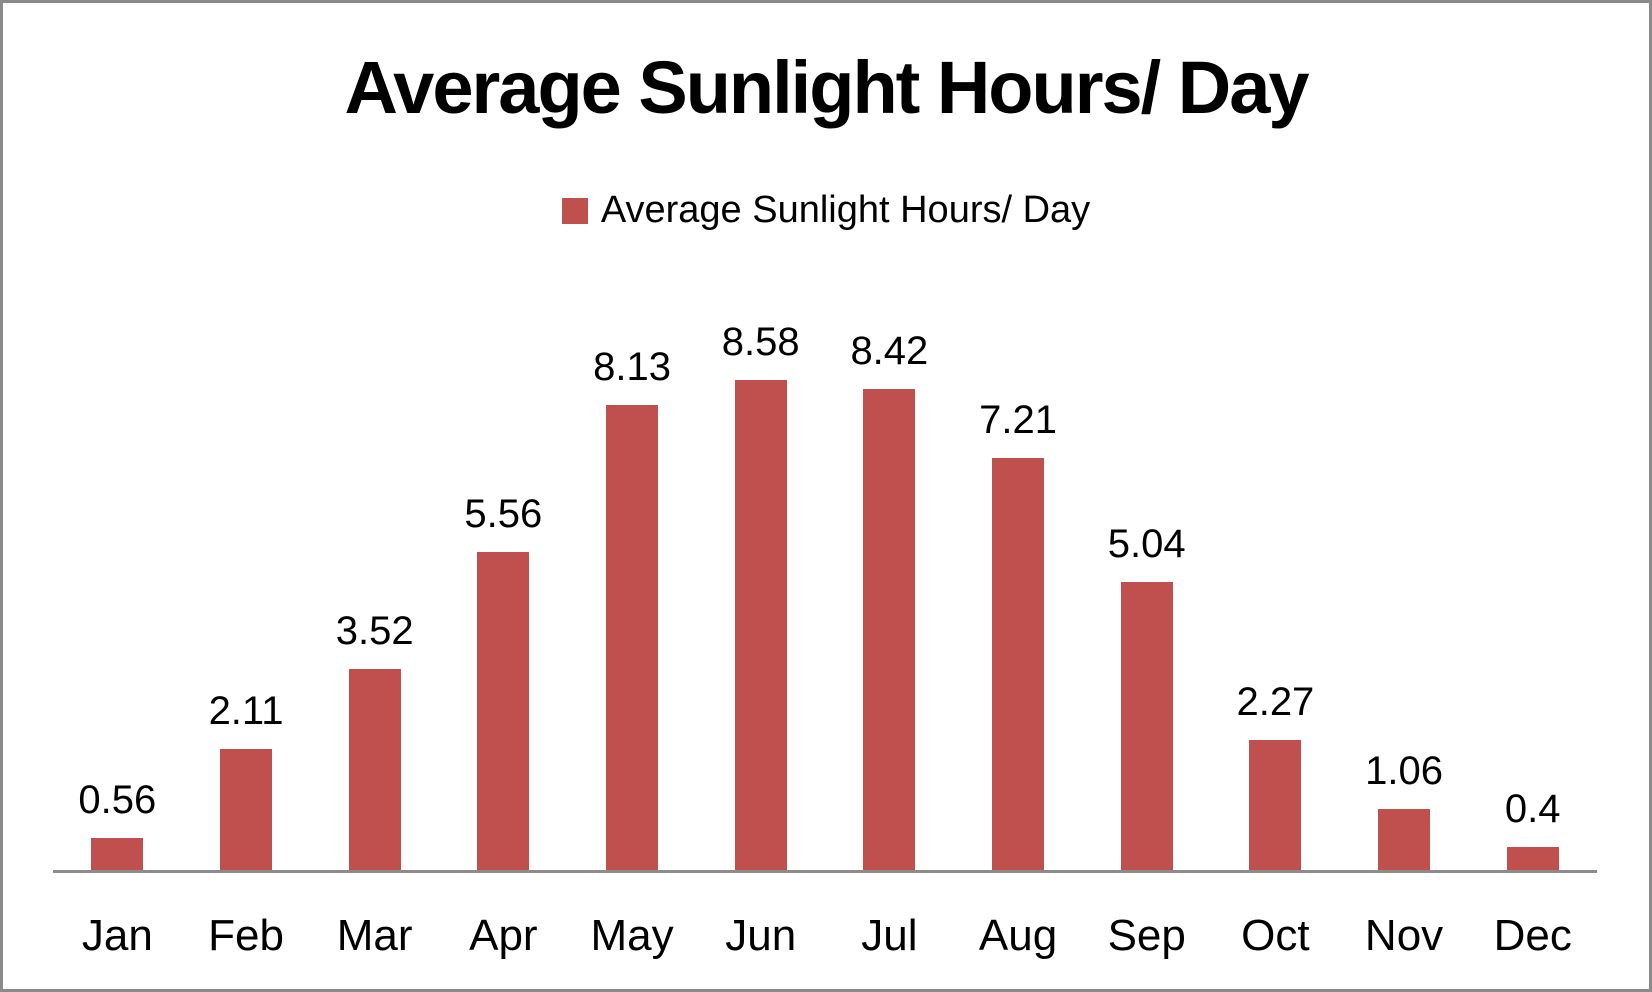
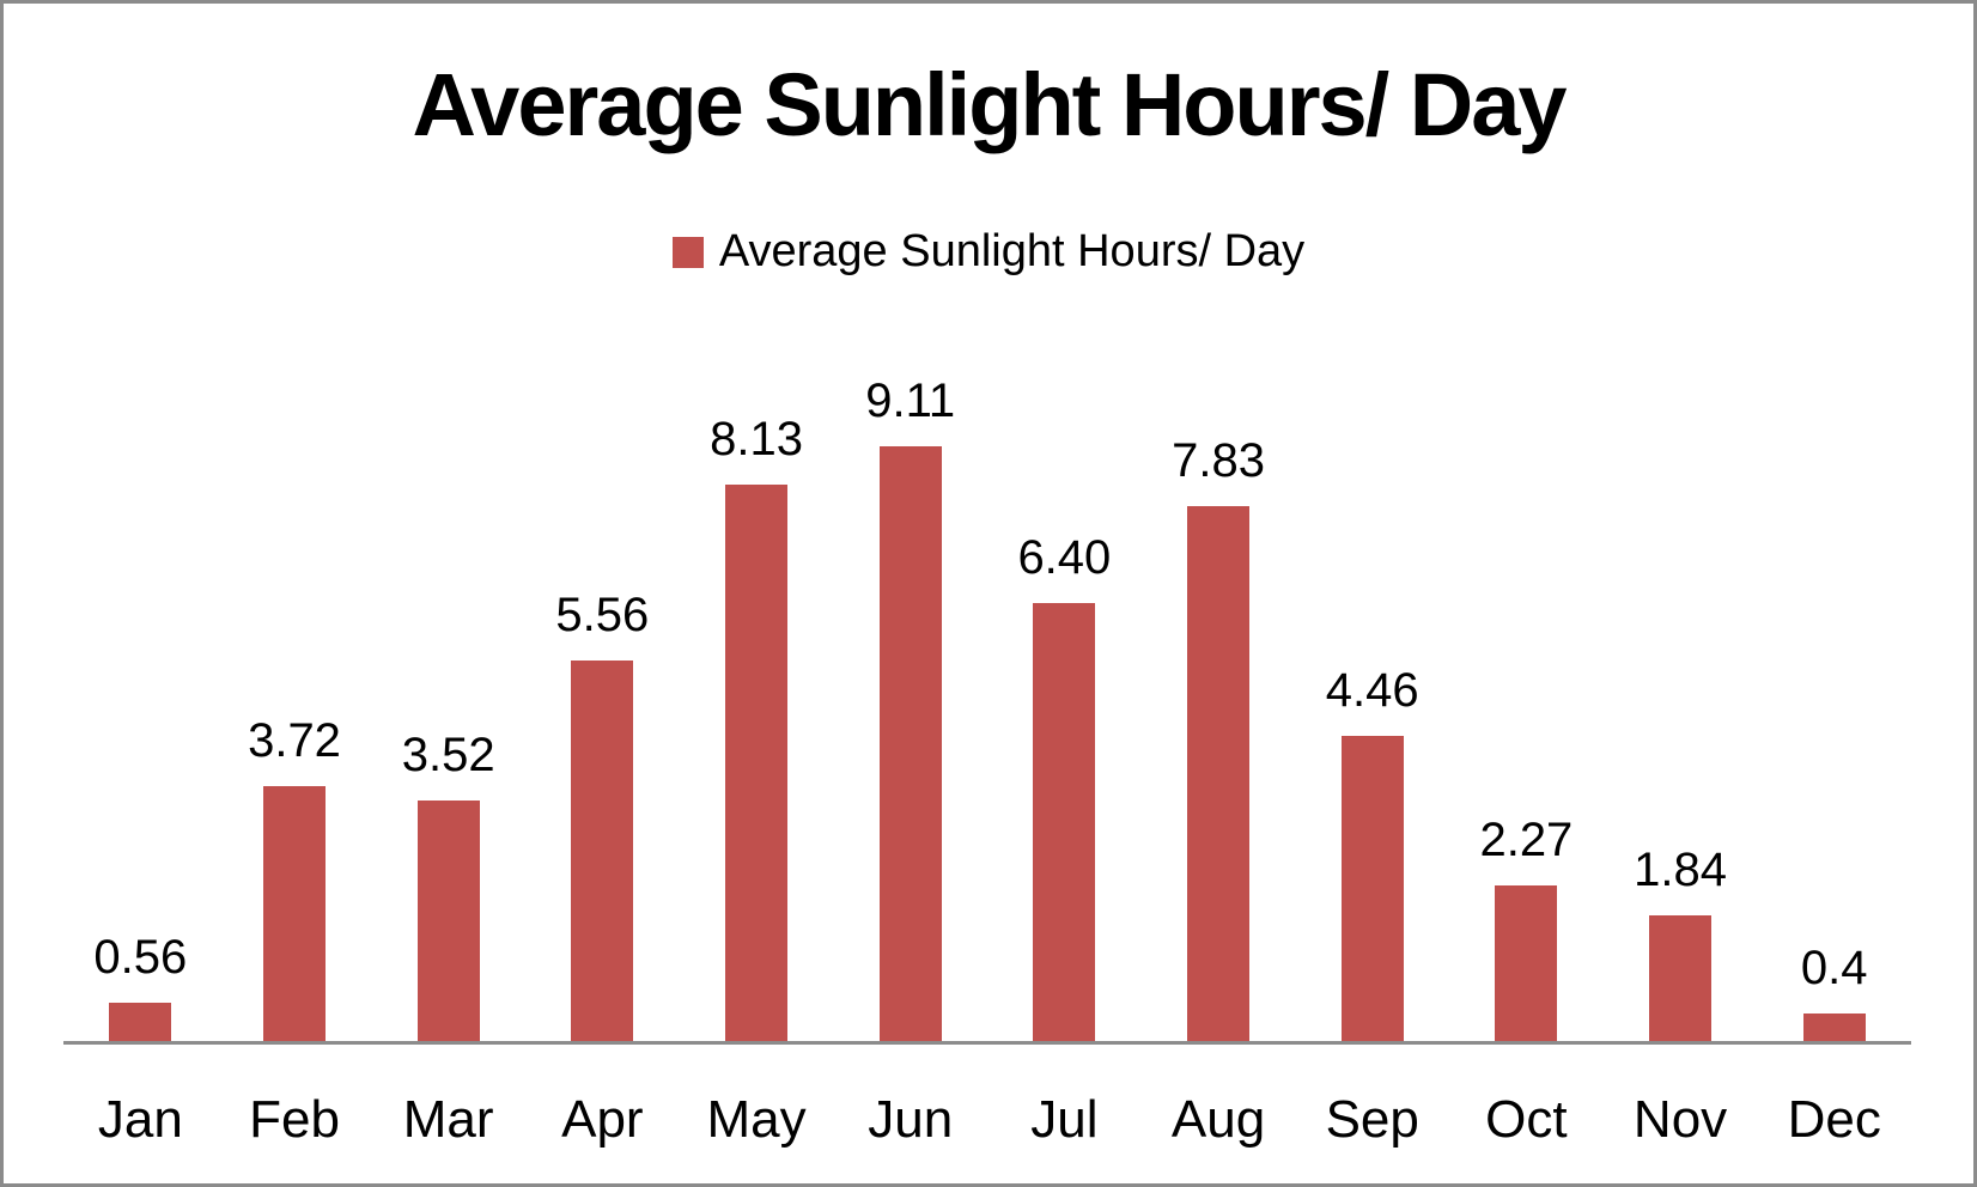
Feb: 2.11 -> 3.72
Jun: 8.58 -> 9.11
Jul: 8.42 -> 6.40
Aug: 7.21 -> 7.83
Sep: 5.04 -> 4.46
Nov: 1.06 -> 1.84
